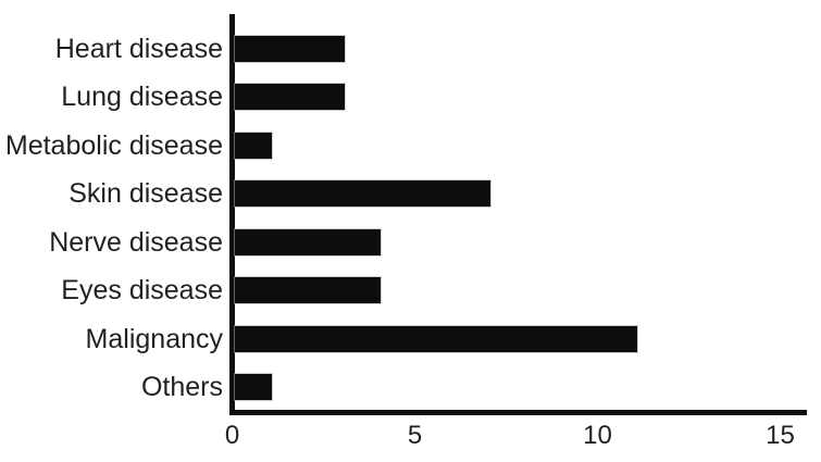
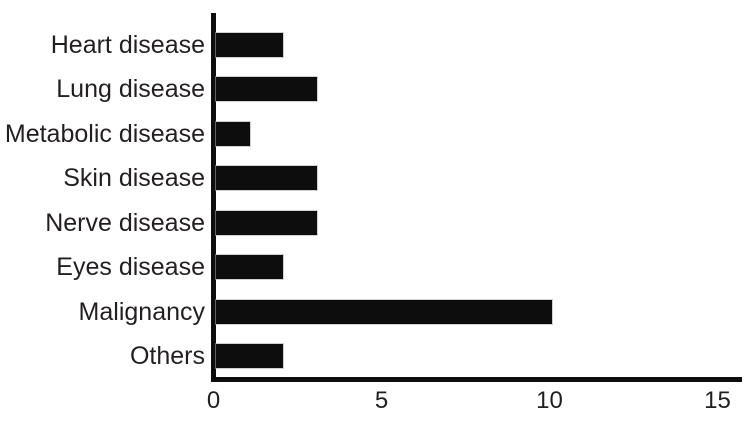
Heart disease: 3 -> 2
Skin disease: 7 -> 3
Nerve disease: 4 -> 3
Eyes disease: 4 -> 2
Malignancy: 11 -> 10
Others: 1 -> 2
